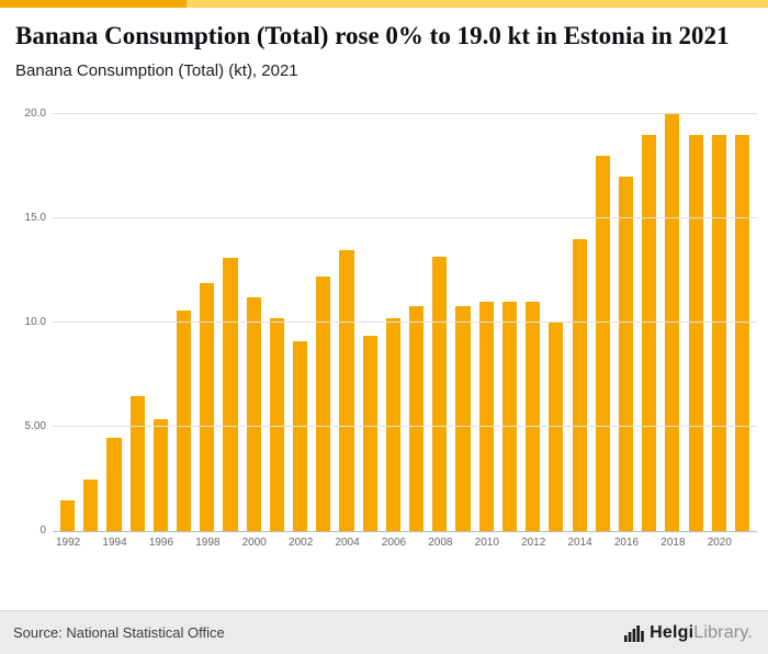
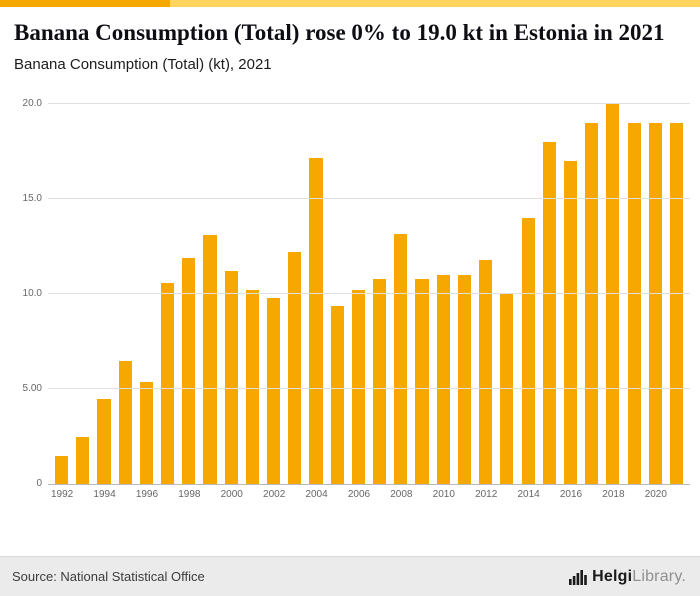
2002: 9.1 -> 9.8
2004: 13.5 -> 17.2
2012: 11.0 -> 11.8
